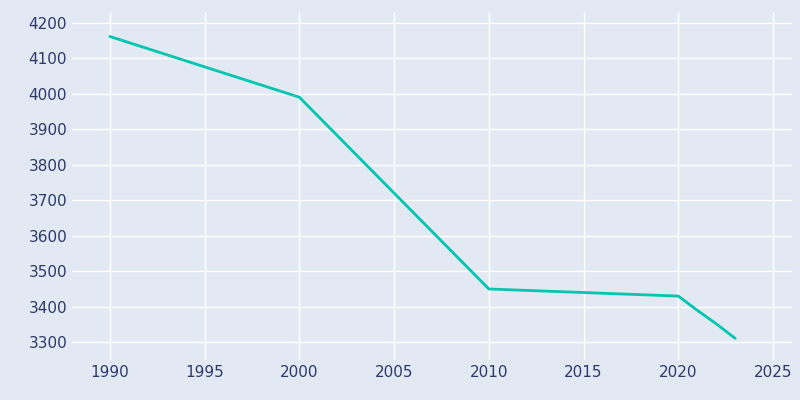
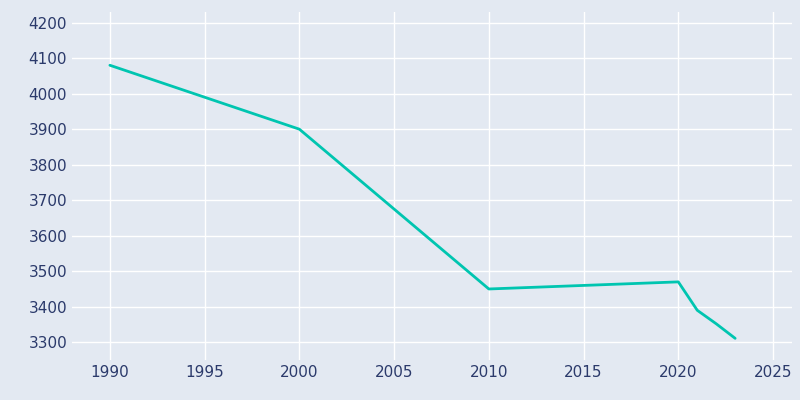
1990: 4161 -> 4080
2000: 3990 -> 3900
2020: 3430 -> 3470
